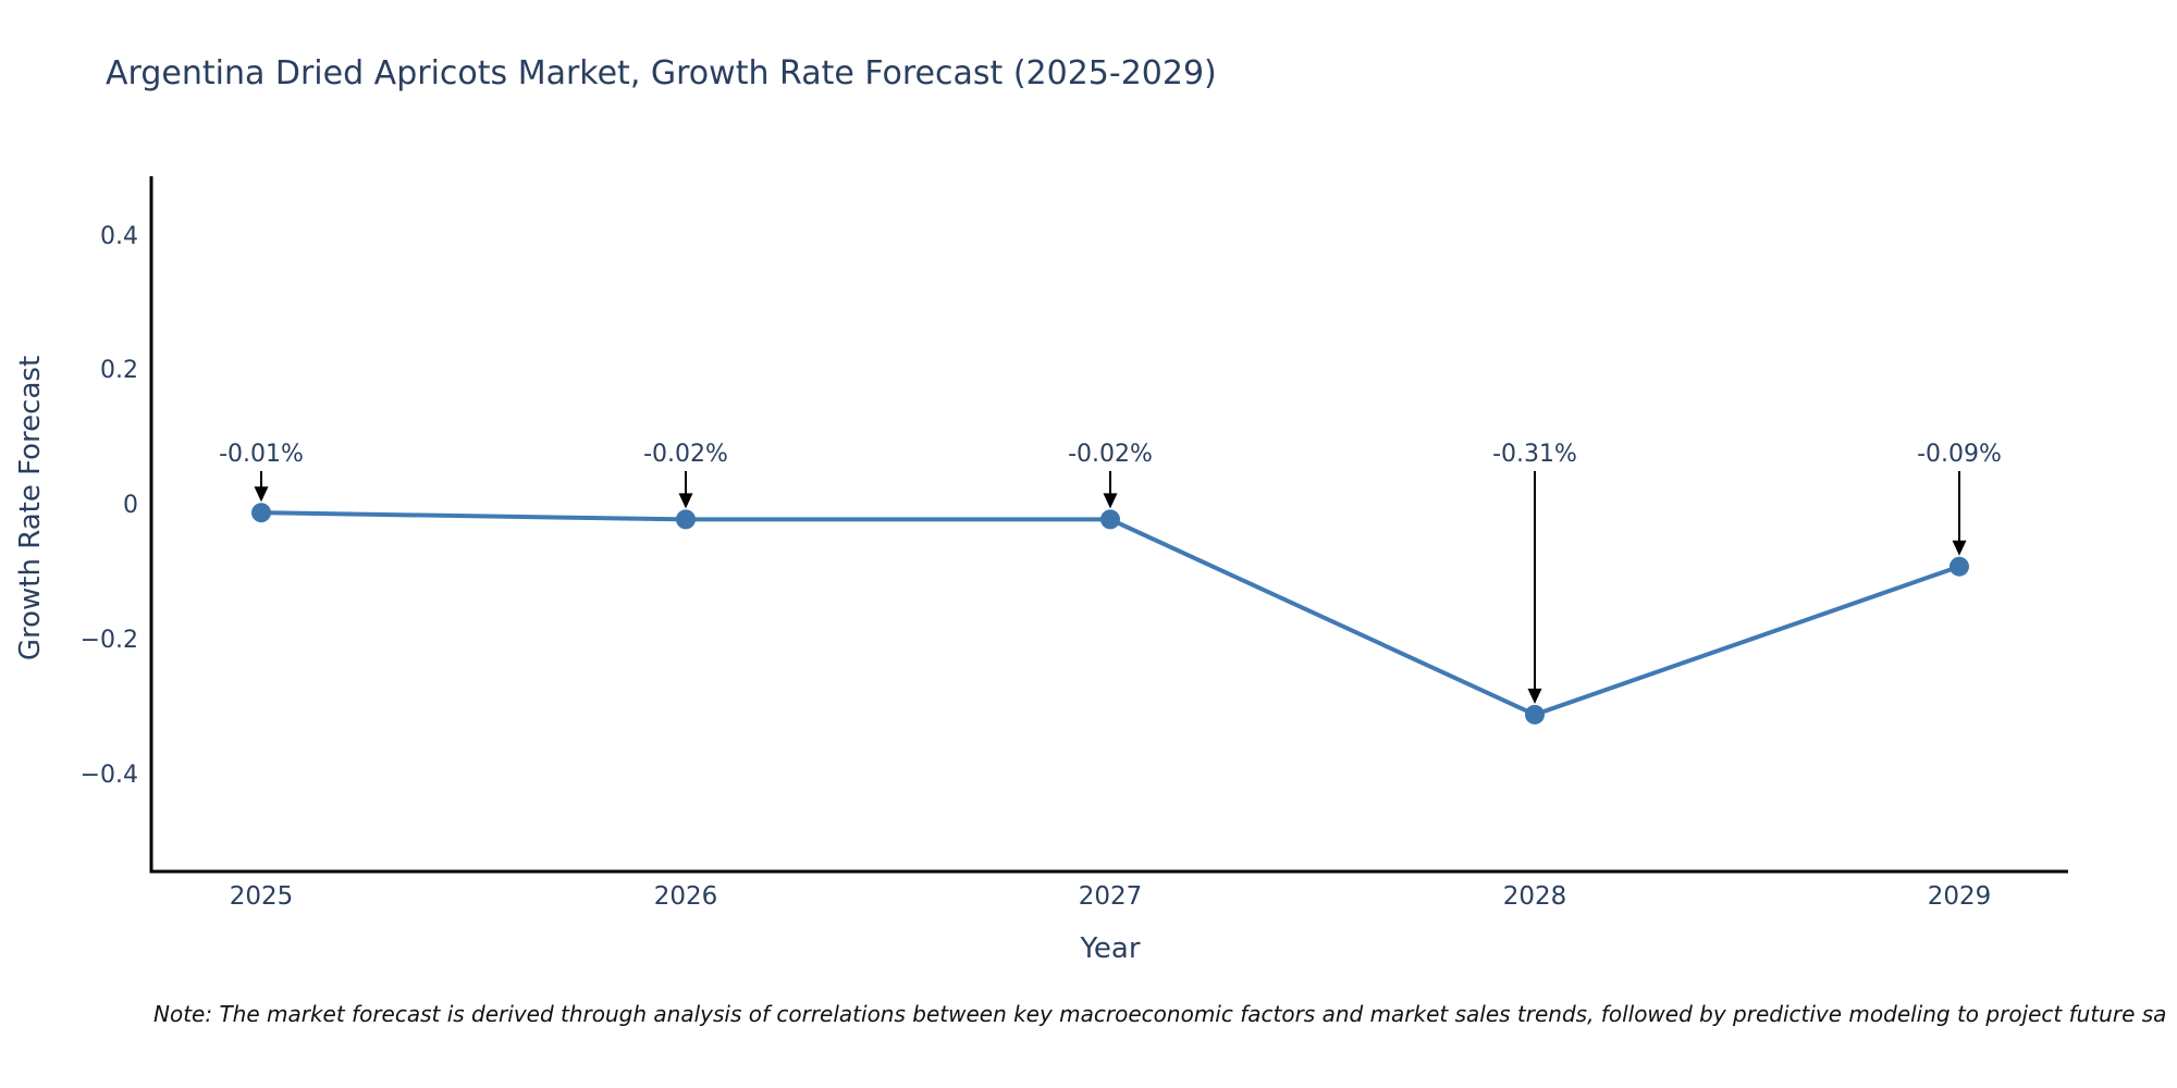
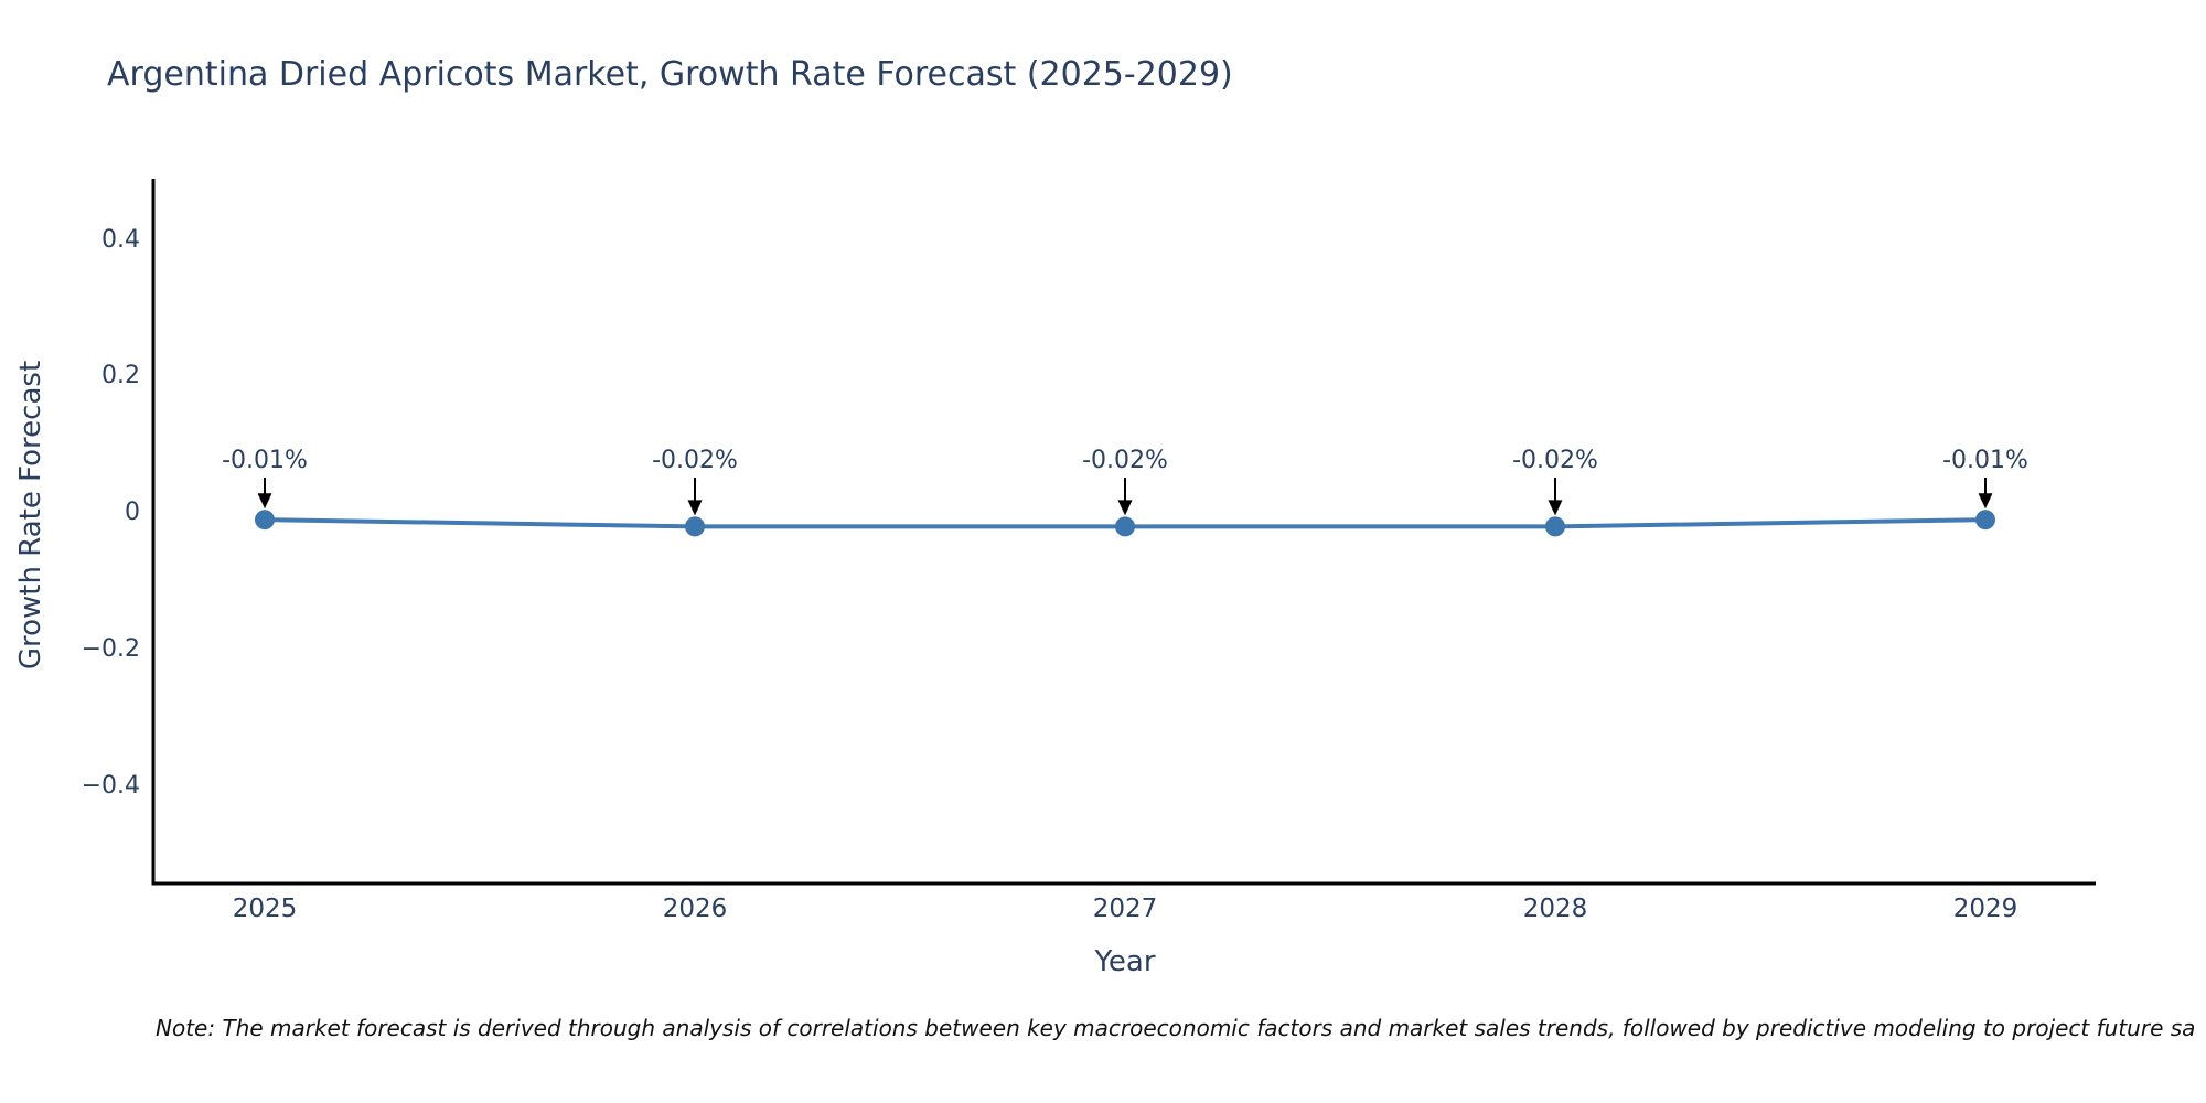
2028: -0.31% -> -0.02%
2029: -0.09% -> -0.01%
